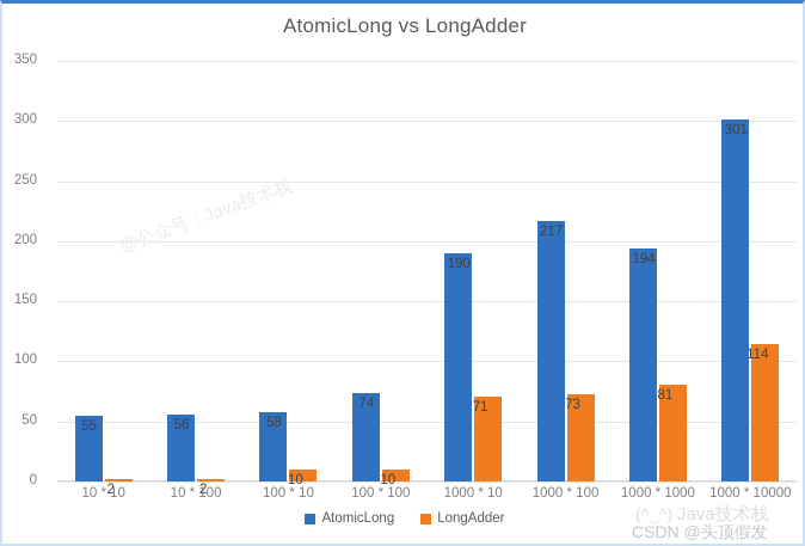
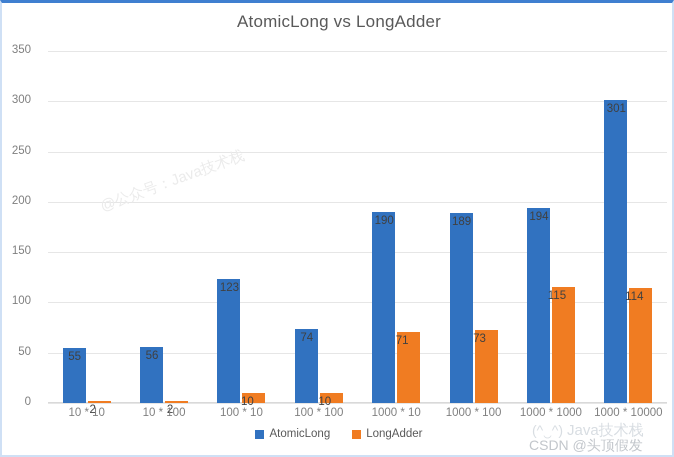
AtomicLong/100 * 10: 58 -> 123
AtomicLong/1000 * 100: 217 -> 189
LongAdder/1000 * 1000: 81 -> 115
